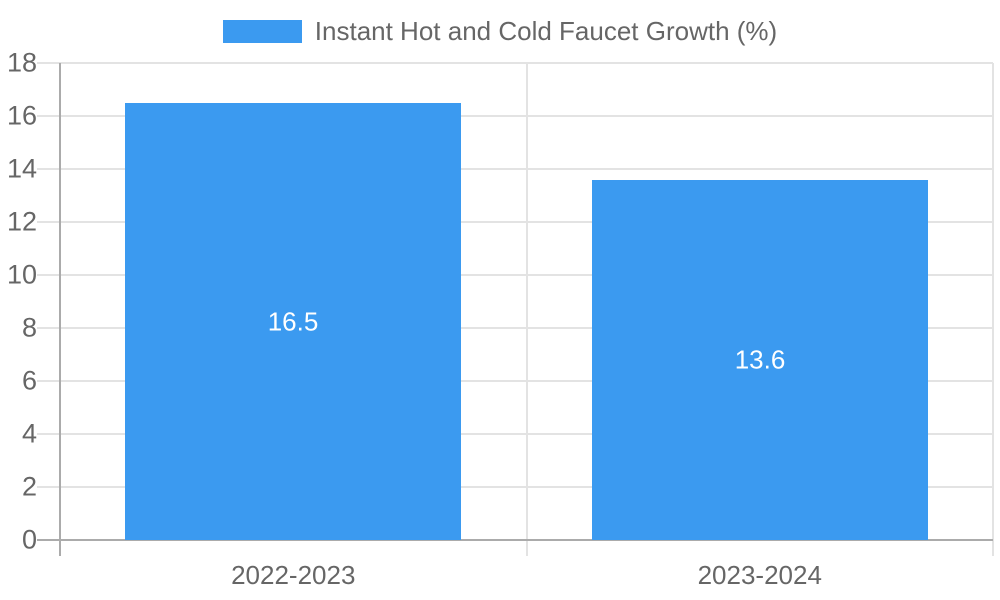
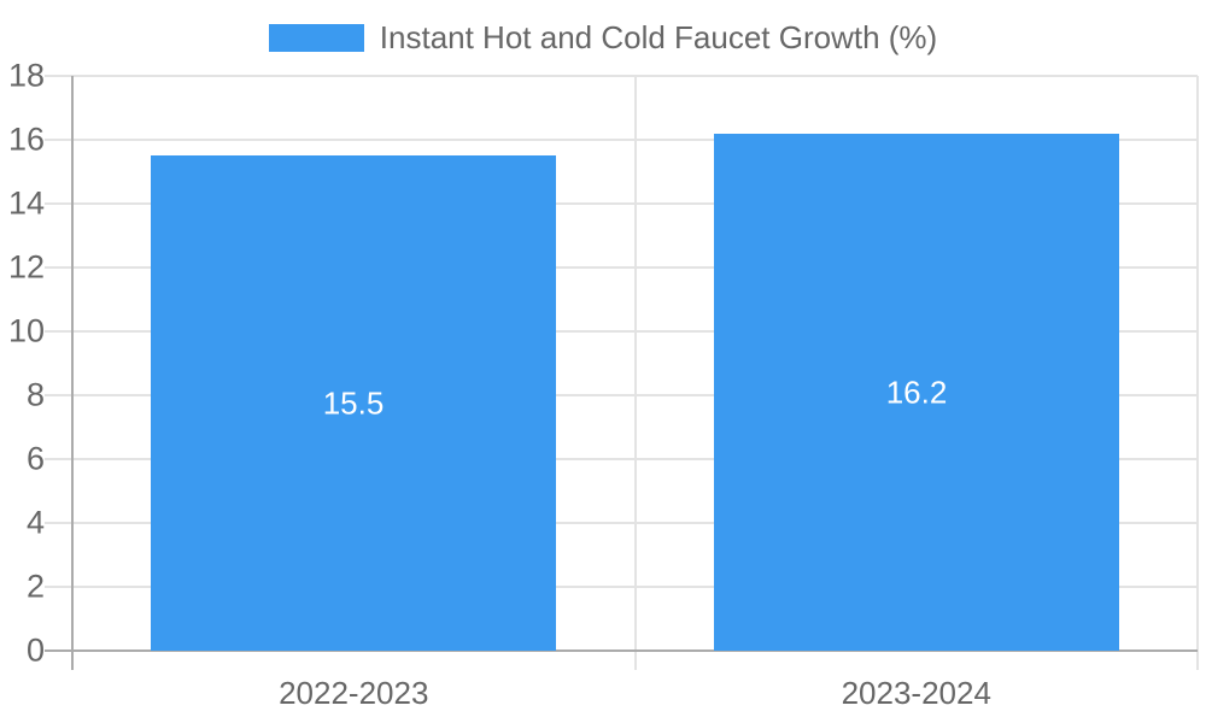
2022-2023: 16.5 -> 15.5
2023-2024: 13.6 -> 16.2
